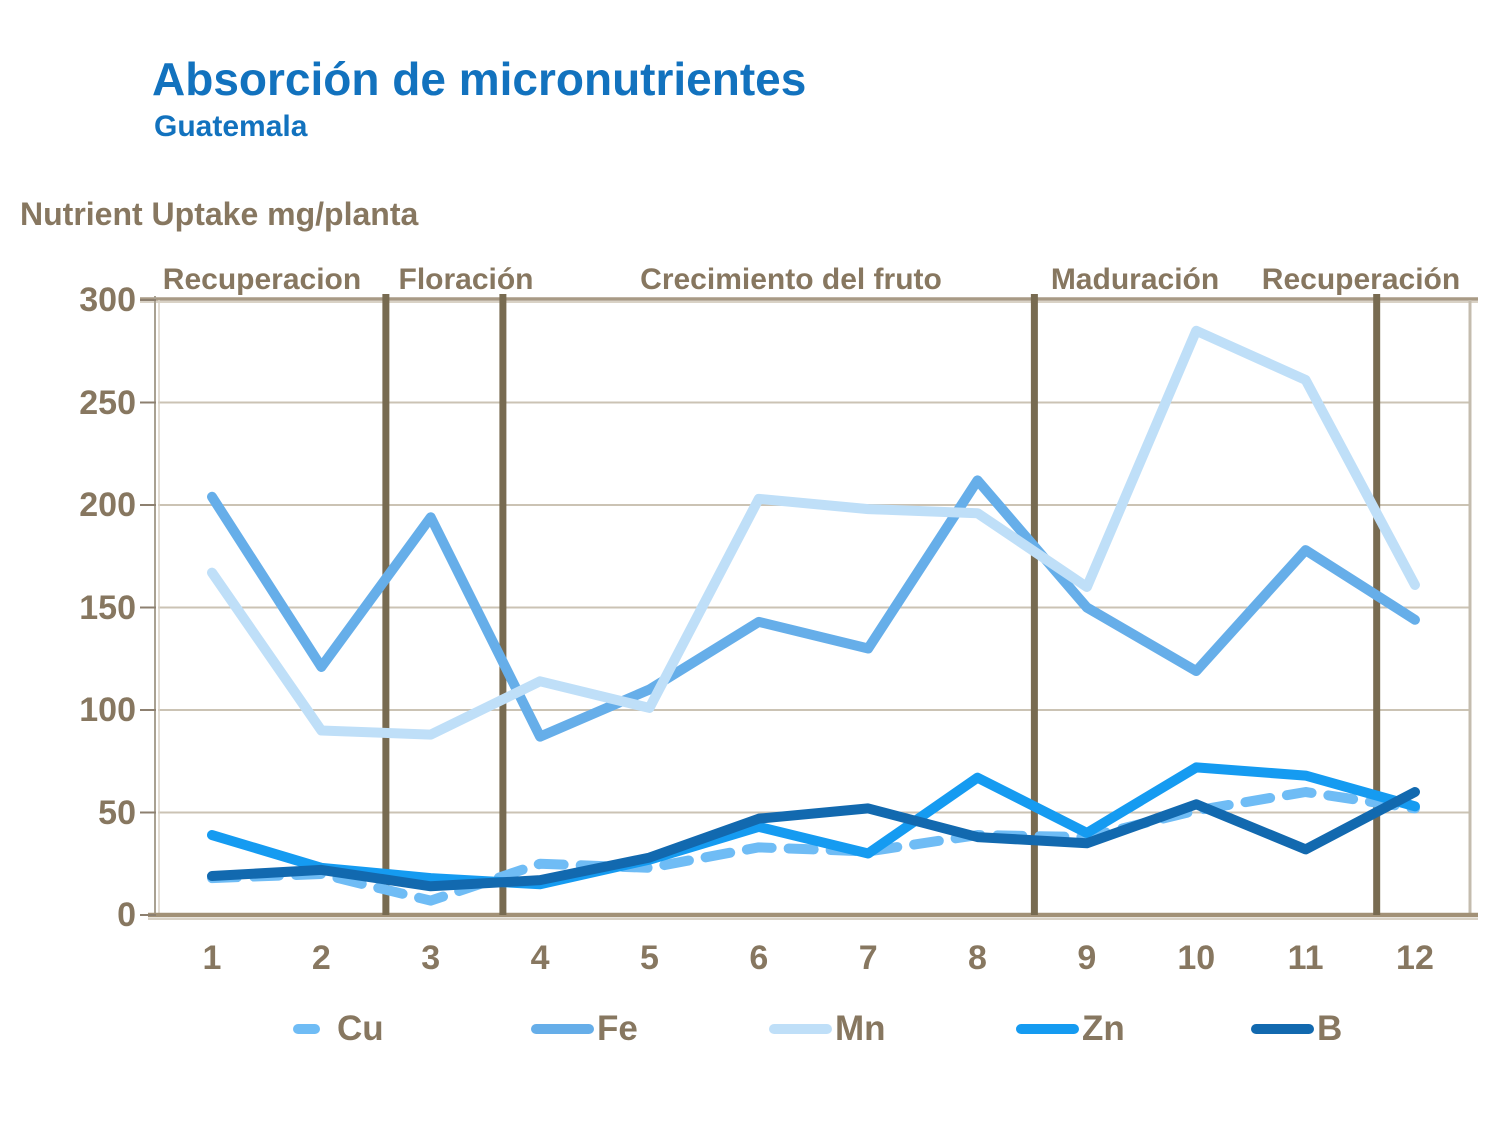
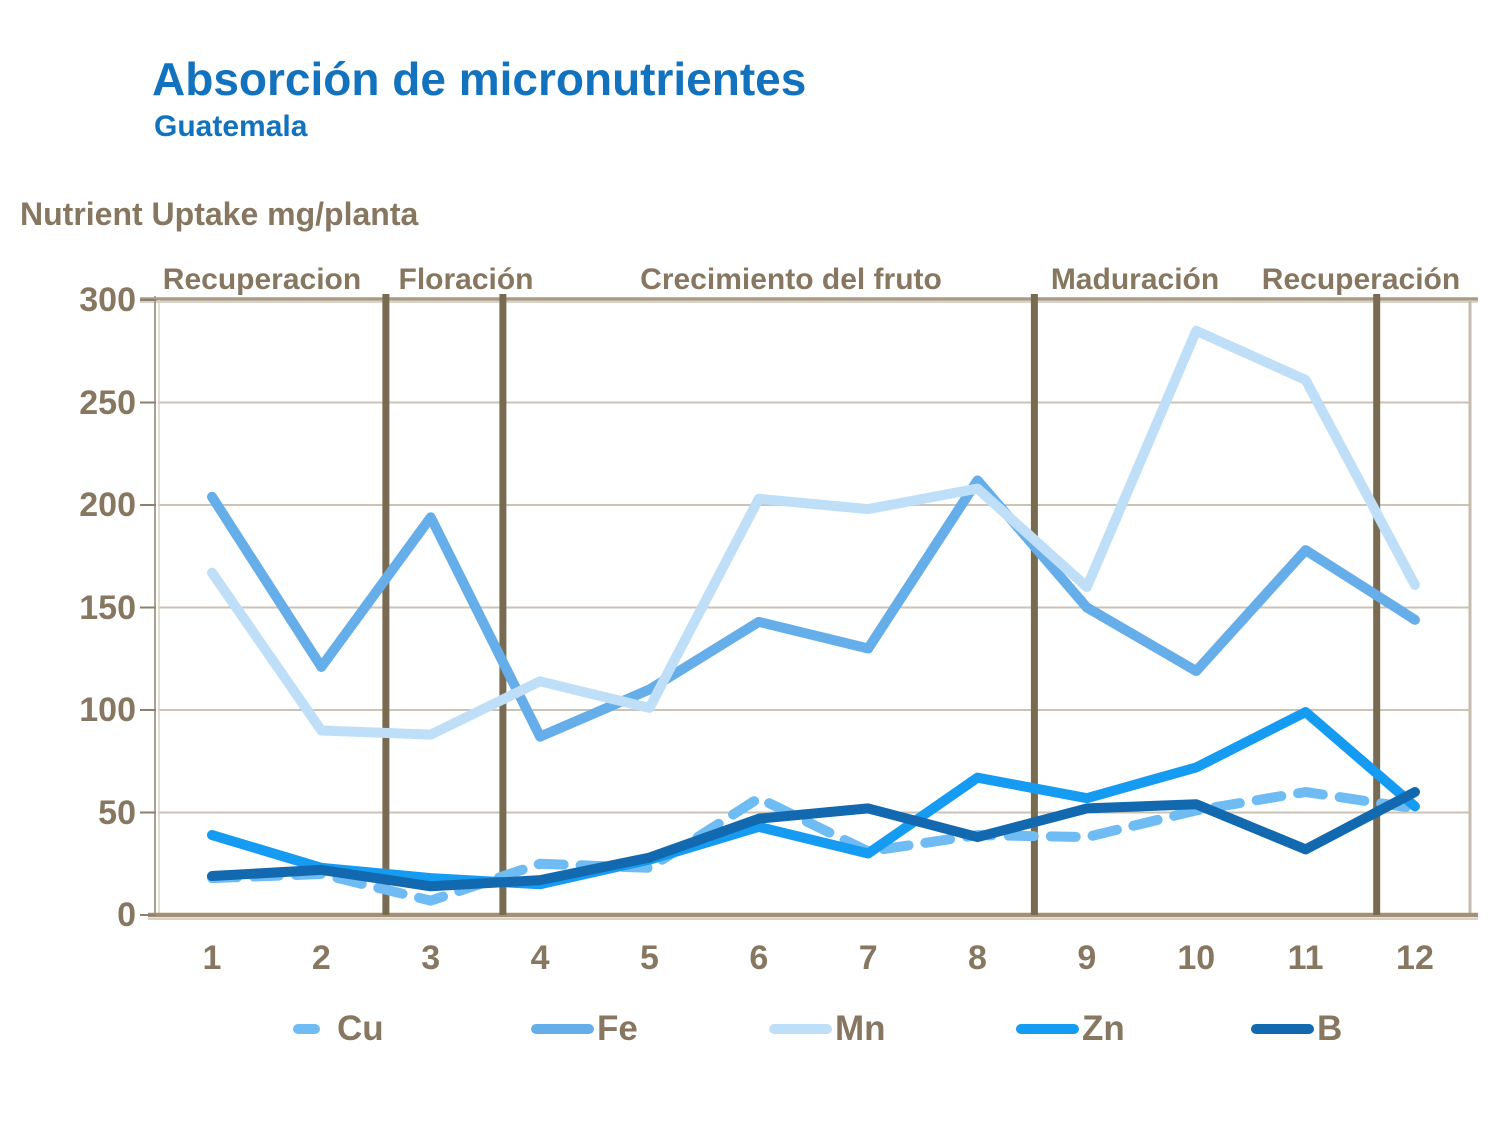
Cu/6: 33 -> 57
Mn/8: 196 -> 208
Zn/9: 40 -> 57
B/9: 35 -> 52
Zn/11: 68 -> 99
